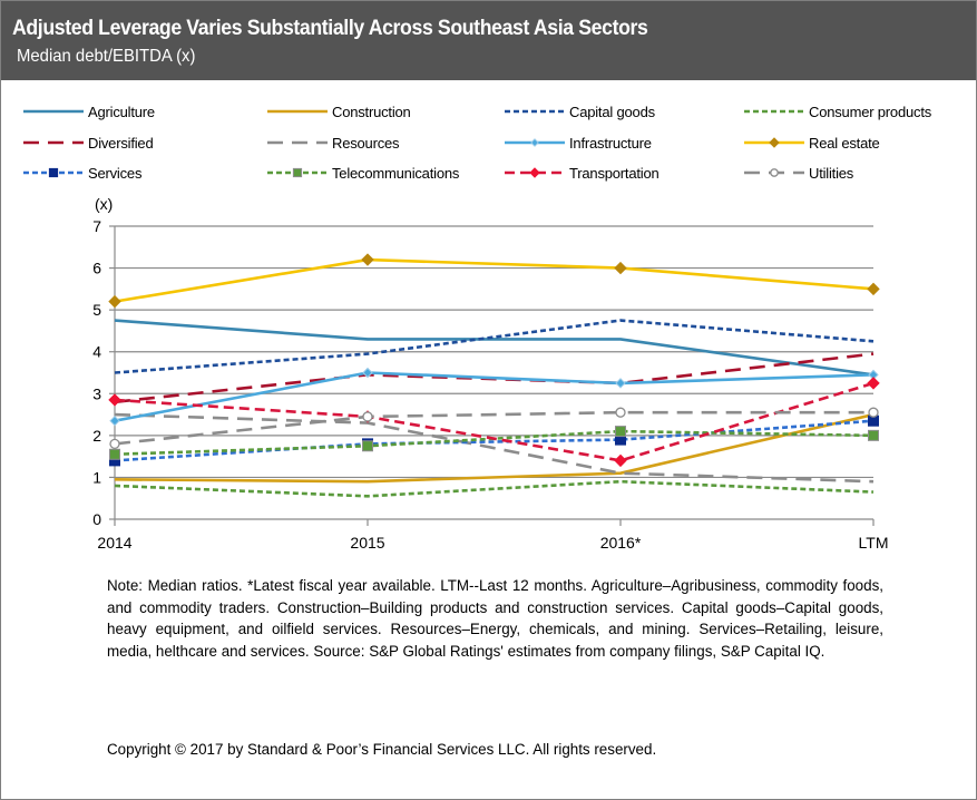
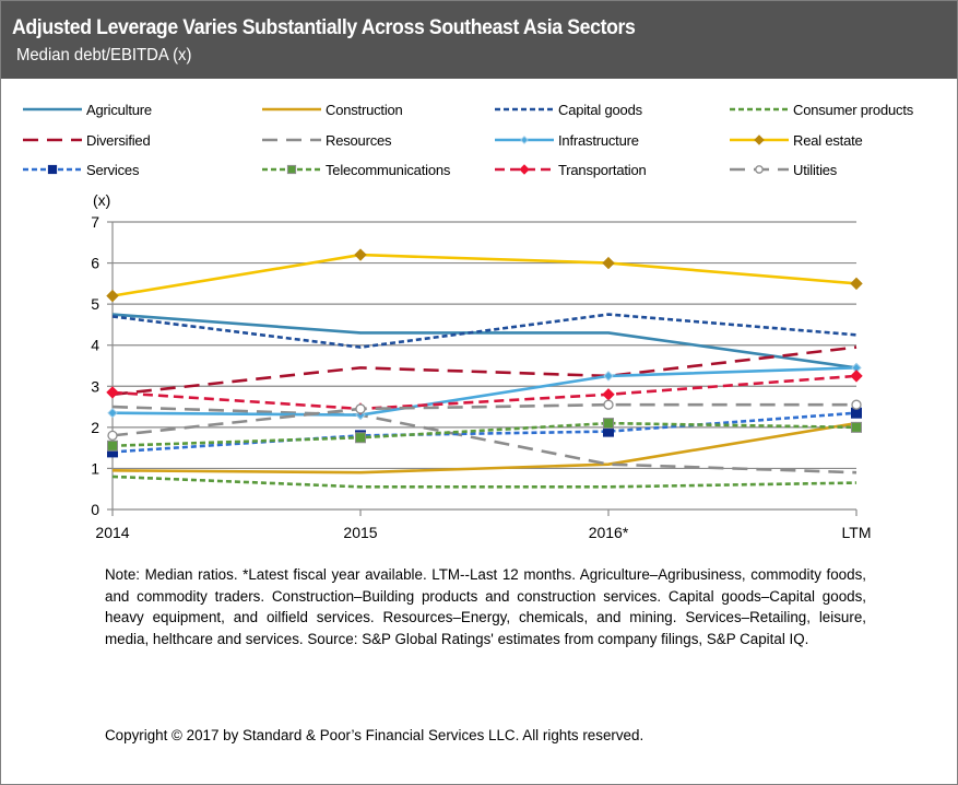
Capital goods/2014: 3.5 -> 4.7
Infrastructure/2015: 3.5 -> 2.3
Consumer products/2016*: 0.9 -> 0.6
Transportation/2016*: 1.4 -> 2.8
Construction/LTM: 2.5 -> 2.1
